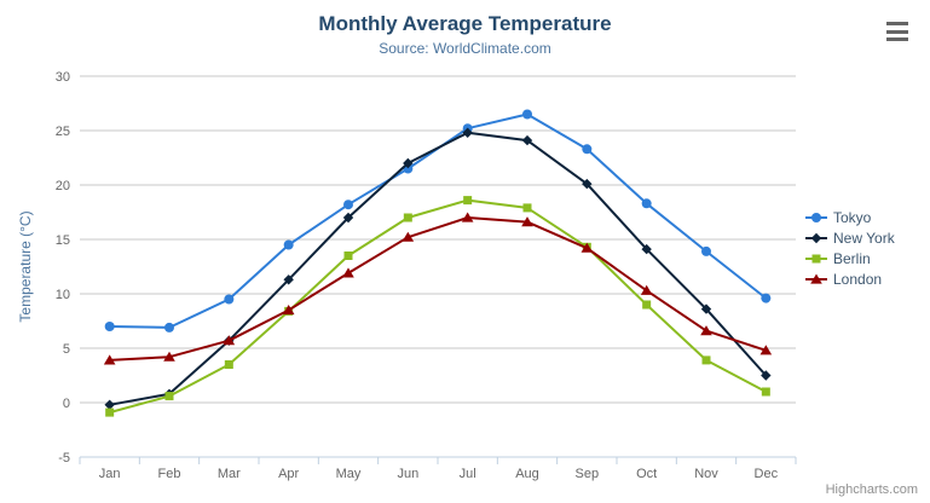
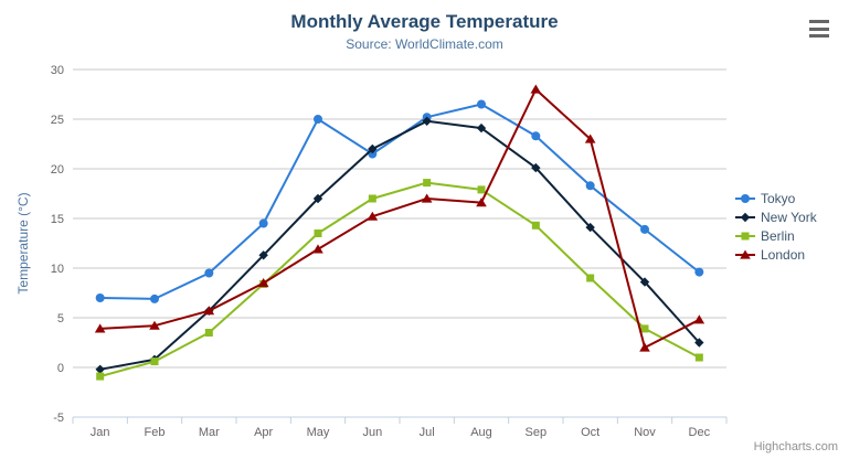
Tokyo/May: 18 -> 25
London/Sep: 14 -> 28
London/Oct: 10 -> 23
London/Nov: 7 -> 2
